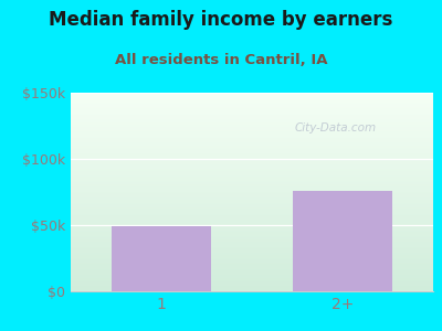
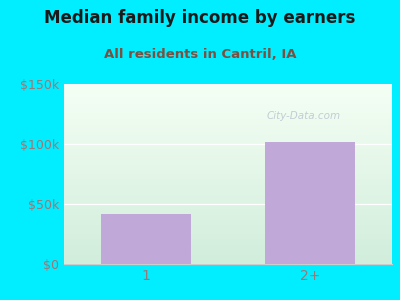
1: $49k -> $42k
2+: $76k -> $102k
